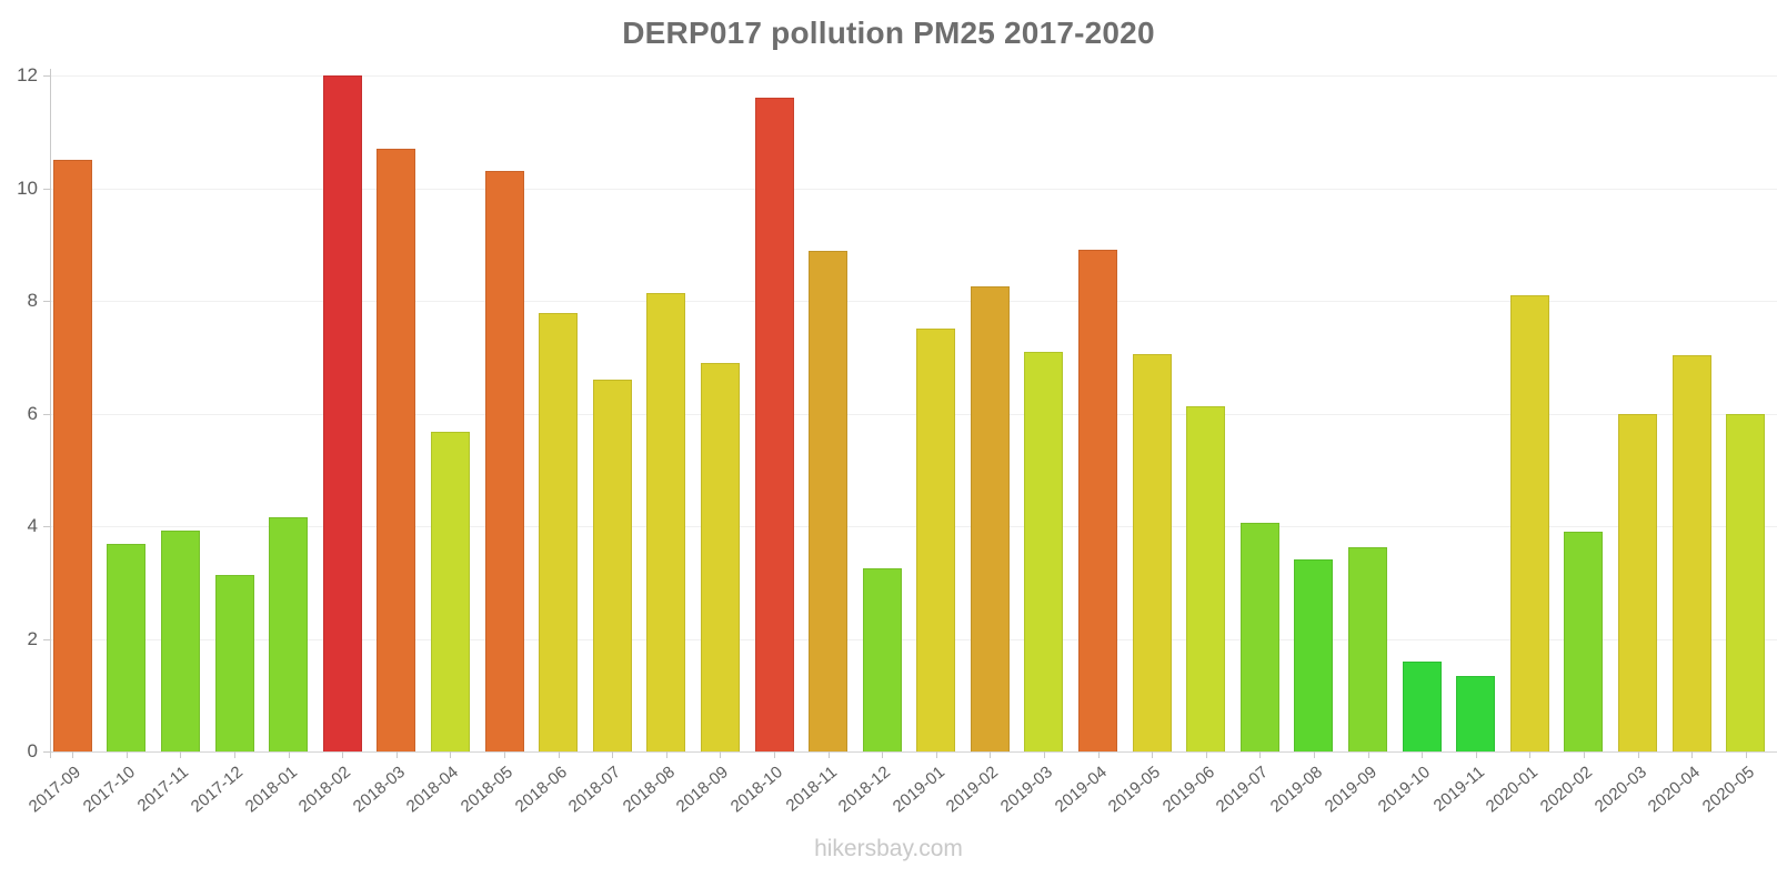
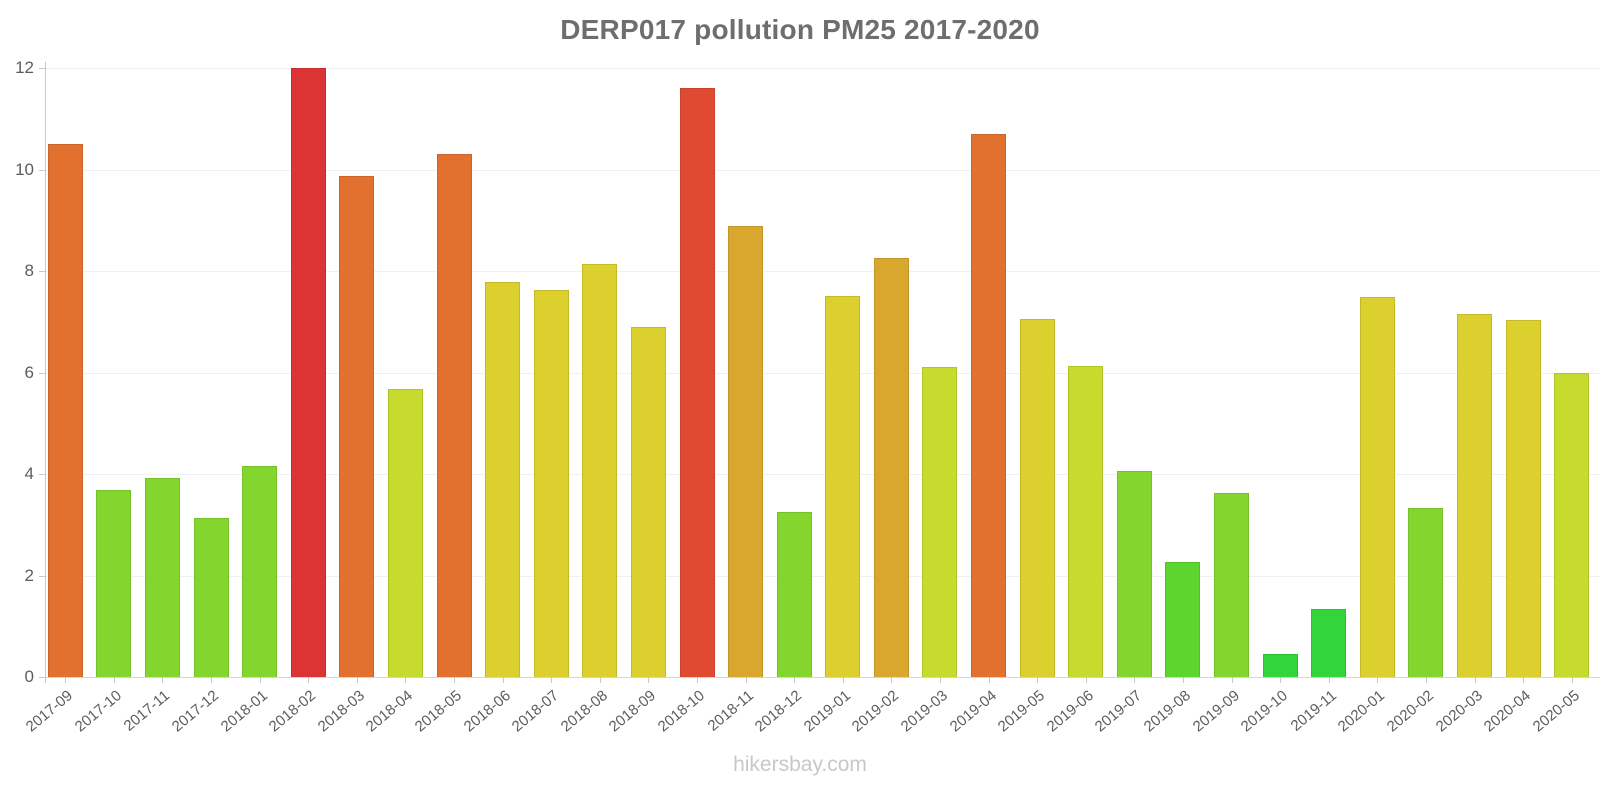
2018-03: 10.7 -> 9.9
2018-07: 6.6 -> 7.6
2019-03: 7.1 -> 6.1
2019-04: 8.9 -> 10.7
2019-08: 3.4 -> 2.3
2019-10: 1.6 -> 0.5
2020-01: 8.1 -> 7.5
2020-02: 3.9 -> 3.3
2020-03: 6.0 -> 7.2
